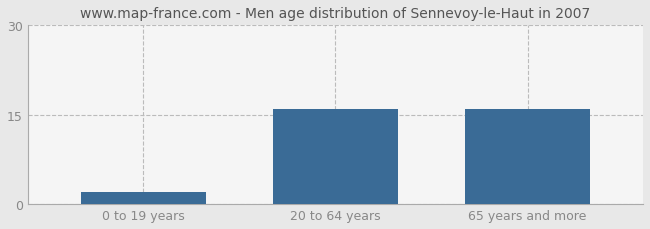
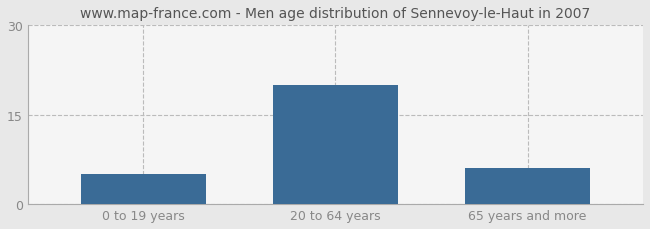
0 to 19 years: 2 -> 5
20 to 64 years: 16 -> 20
65 years and more: 16 -> 6
